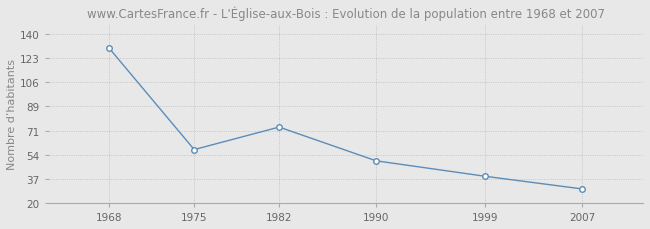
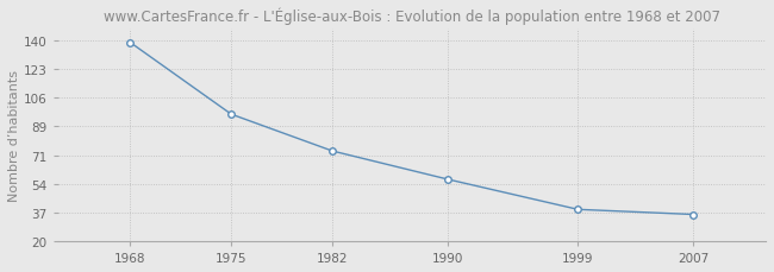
1968: 130 -> 139
1975: 58 -> 96
1990: 50 -> 57
2007: 30 -> 36
